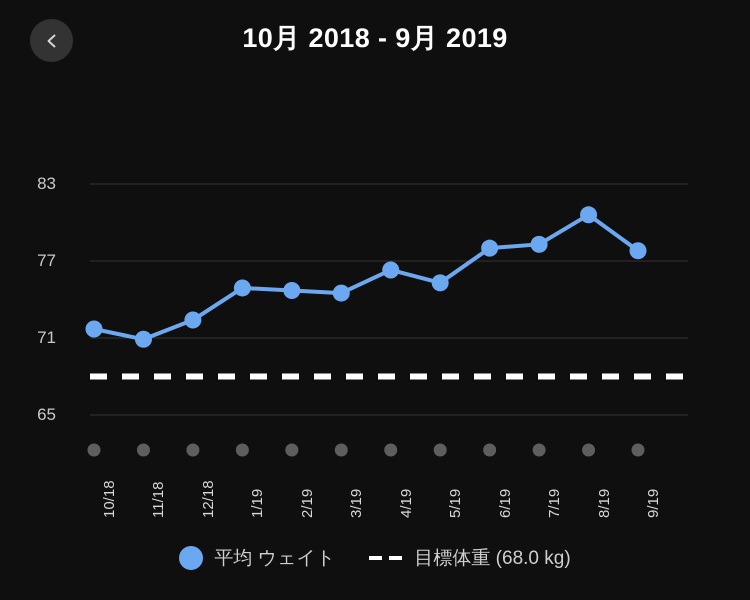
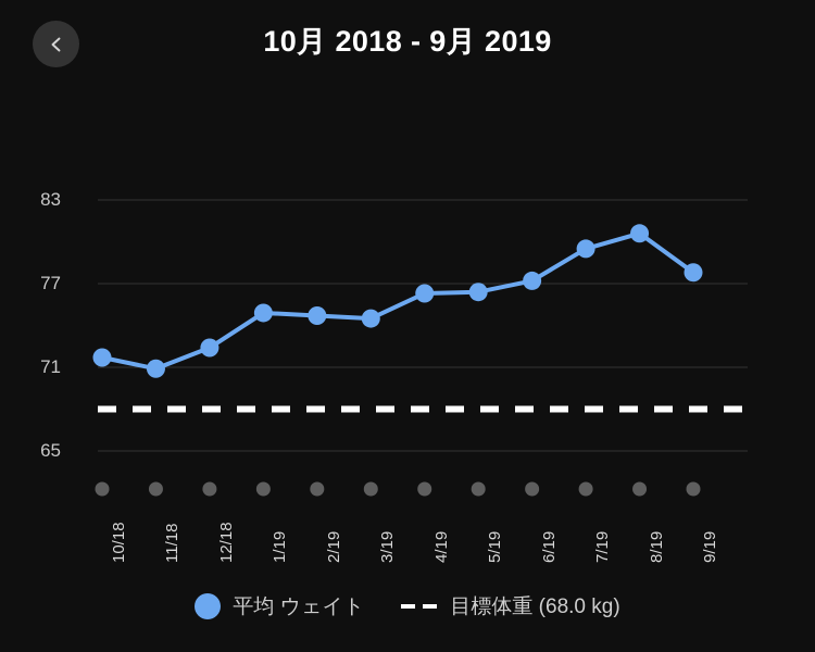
5/19: 75.3 -> 76.4
6/19: 78.0 -> 77.2
7/19: 78.3 -> 79.5
